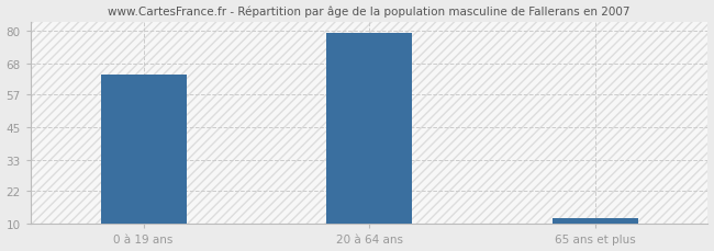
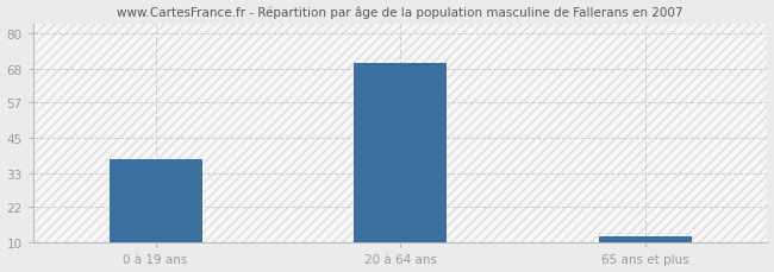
0 à 19 ans: 64 -> 38
20 à 64 ans: 79 -> 70
